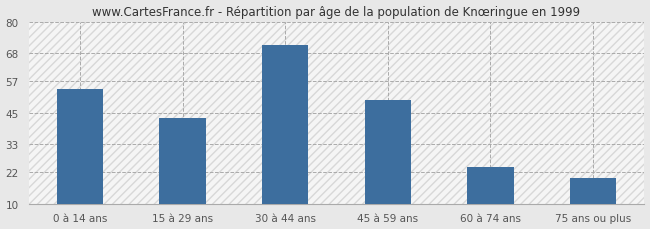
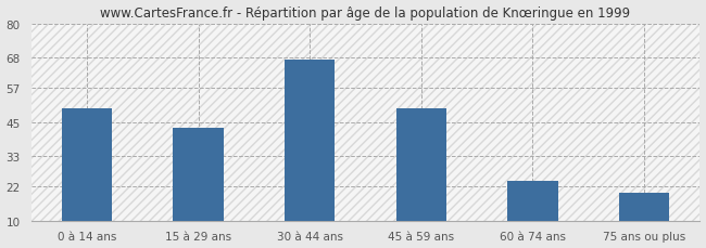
0 à 14 ans: 54 -> 50
30 à 44 ans: 71 -> 67
